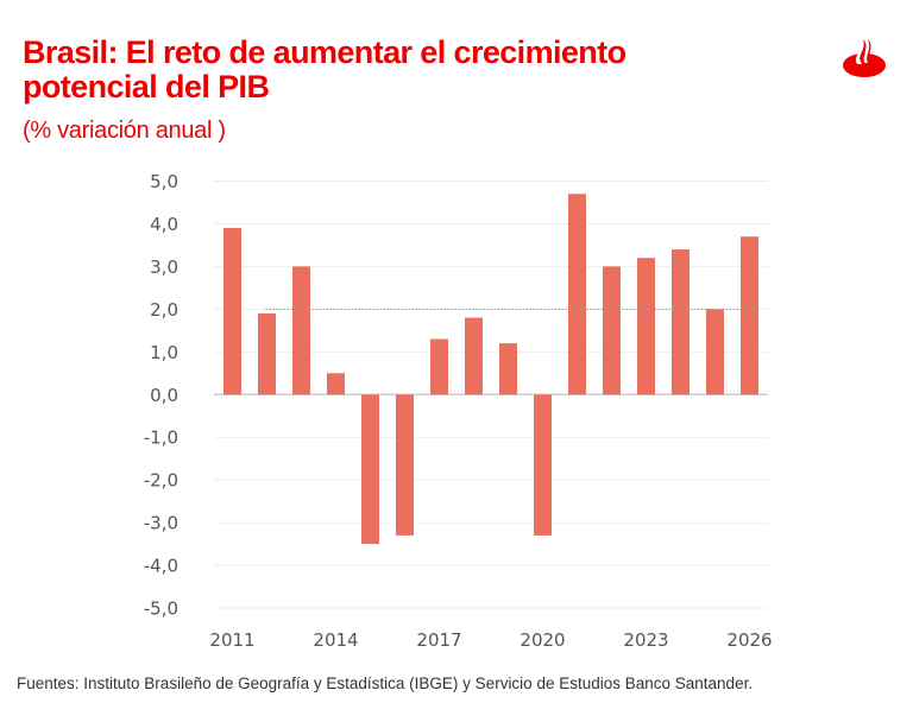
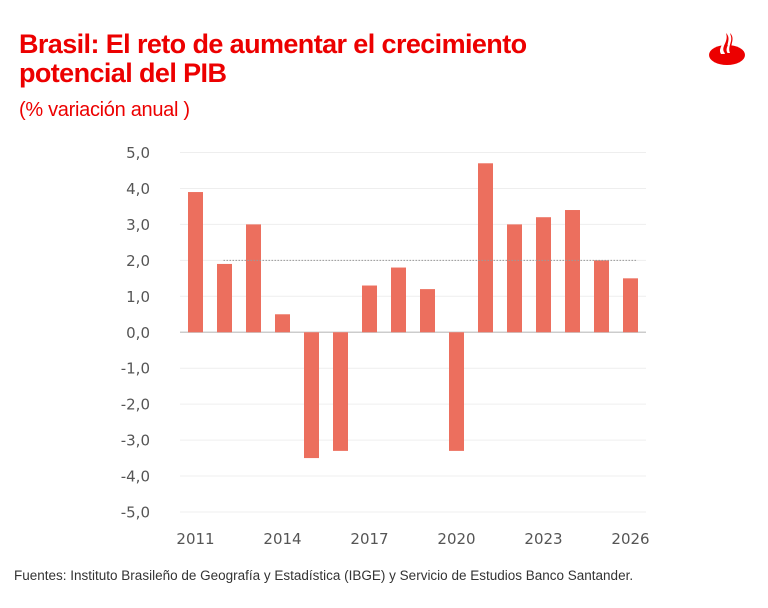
2026: 3,7 -> 1,5
